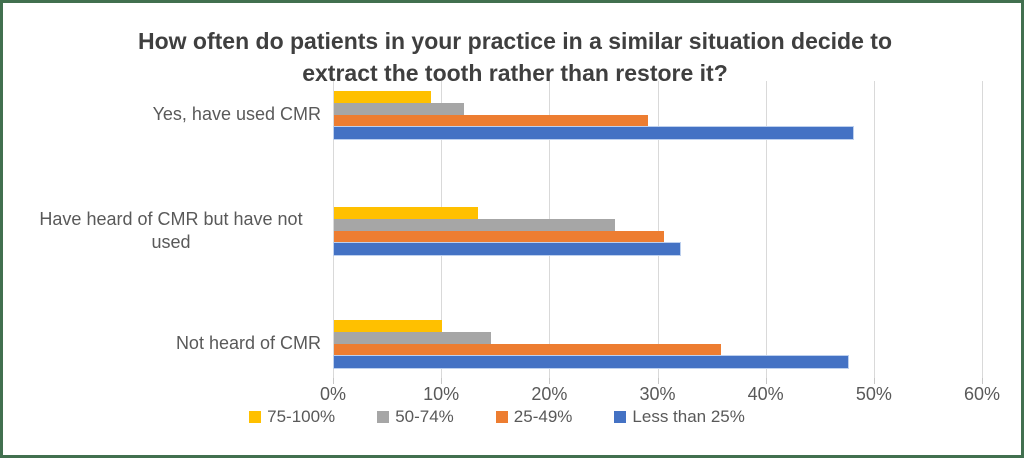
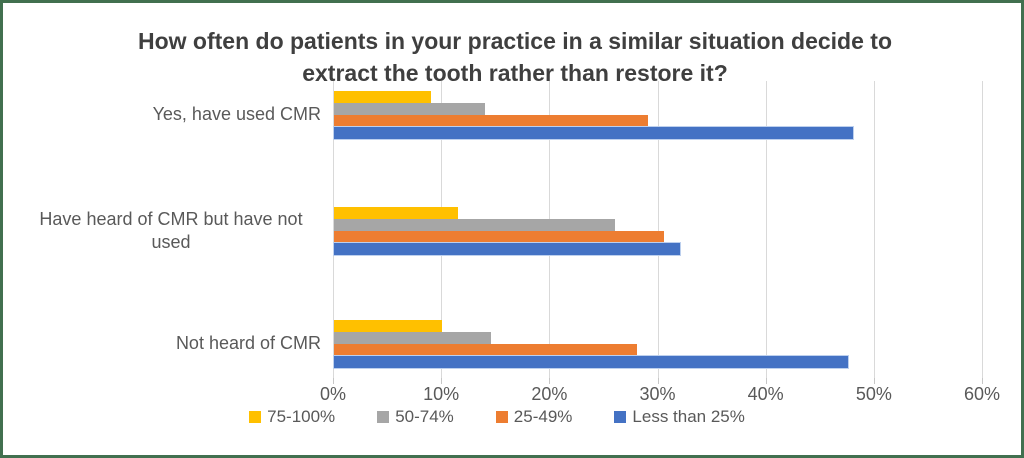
50-74%/Yes, have used CMR: 12.0% -> 14.0%
75-100%/Have heard of CMR but have not used: 13.3% -> 11.5%
25-49%/Not heard of CMR: 35.8% -> 28.0%
